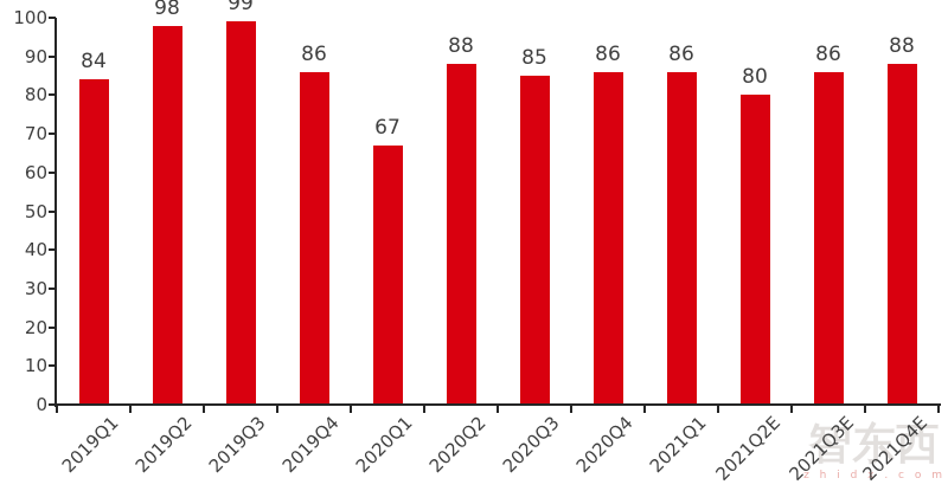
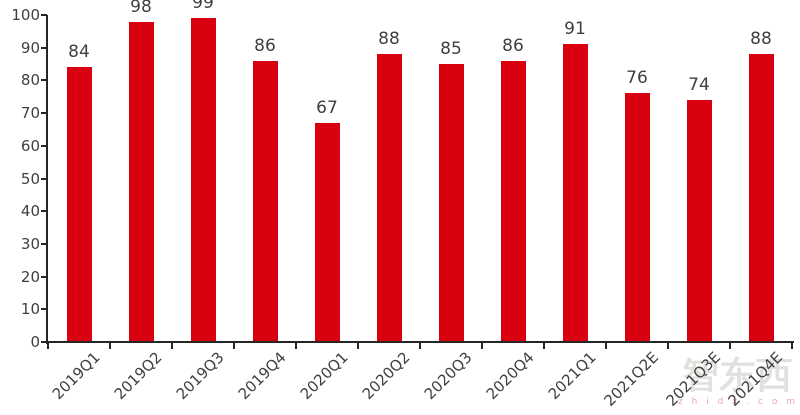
2021Q1: 86 -> 91
2021Q2E: 80 -> 76
2021Q3E: 86 -> 74
